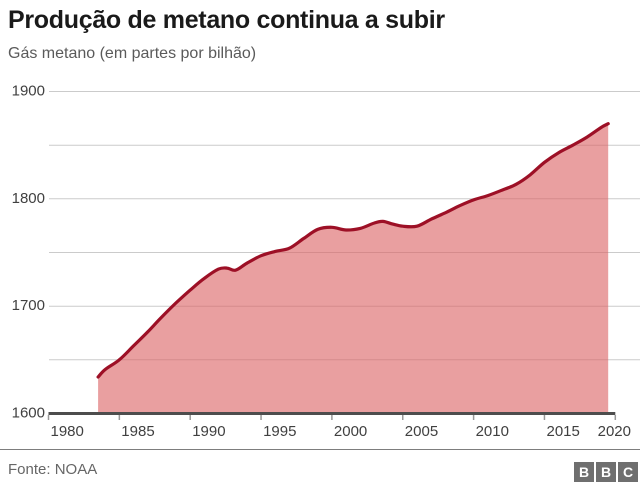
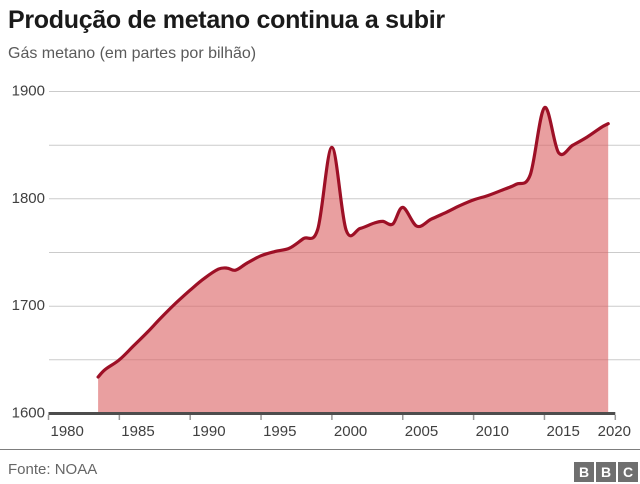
2000: 1774 -> 1848
2005: 1774 -> 1792
2015: 1834 -> 1885
